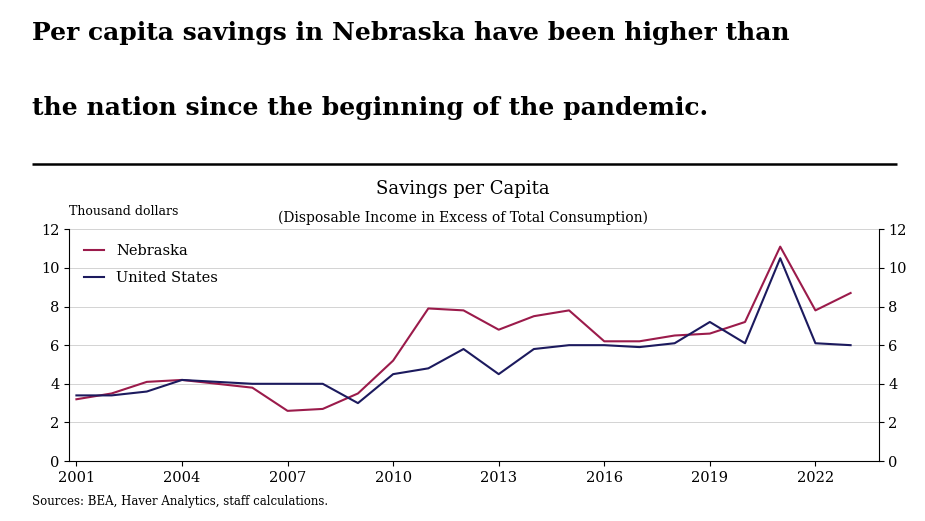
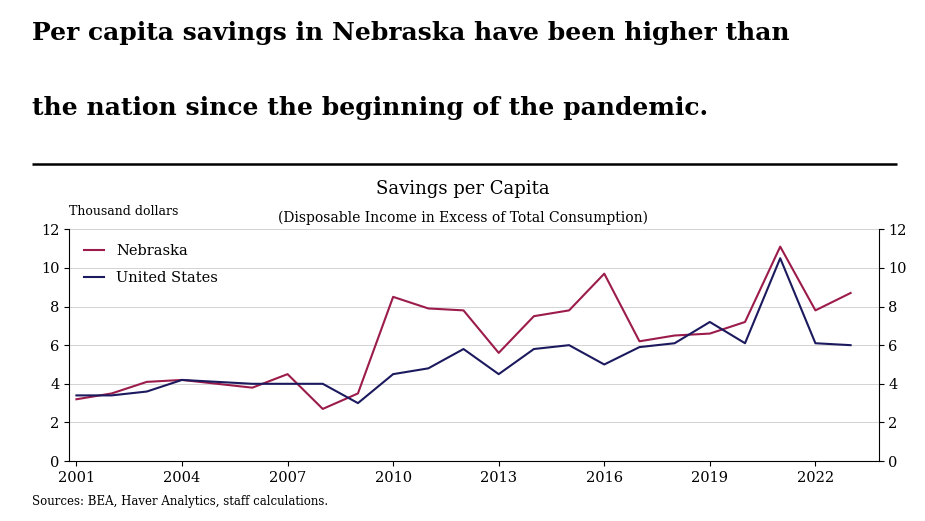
Nebraska/2007: 2.6 -> 4.5
Nebraska/2010: 5.2 -> 8.5
Nebraska/2013: 6.8 -> 5.6
Nebraska/2016: 6.2 -> 9.7
United States/2016: 6.0 -> 5.0
